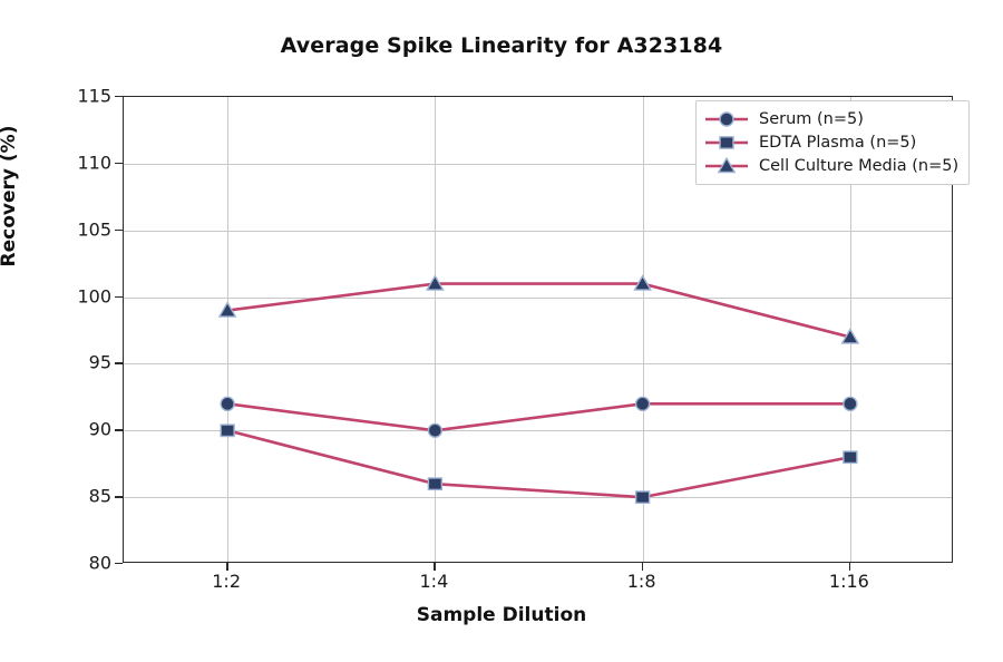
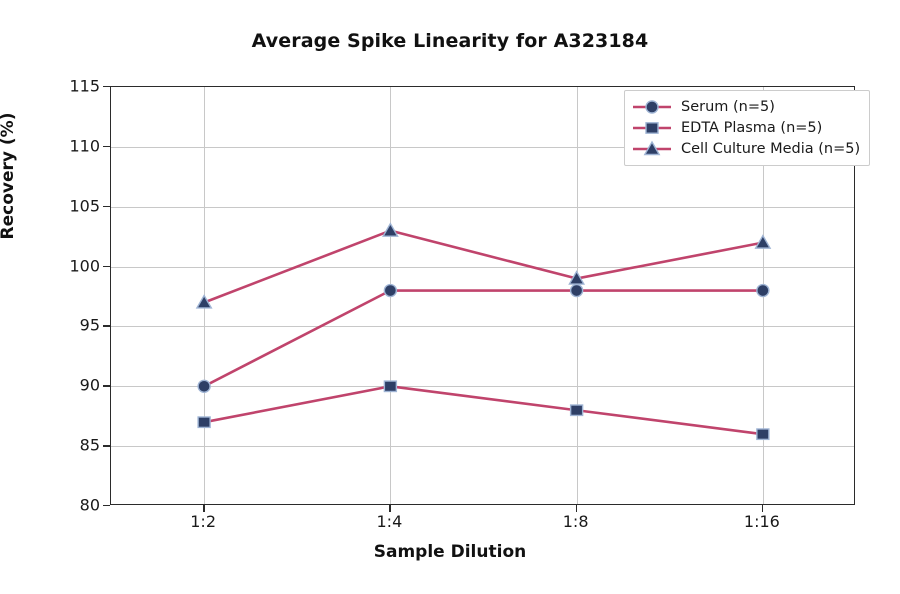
Serum (n=5)/1:2: 92 -> 90
EDTA Plasma (n=5)/1:2: 90 -> 87
Cell Culture Media (n=5)/1:2: 99 -> 97
Serum (n=5)/1:4: 90 -> 98
EDTA Plasma (n=5)/1:4: 86 -> 90
Cell Culture Media (n=5)/1:4: 101 -> 103
Serum (n=5)/1:8: 92 -> 98
EDTA Plasma (n=5)/1:8: 85 -> 88
Cell Culture Media (n=5)/1:8: 101 -> 99
Serum (n=5)/1:16: 92 -> 98
EDTA Plasma (n=5)/1:16: 88 -> 86
Cell Culture Media (n=5)/1:16: 97 -> 102
